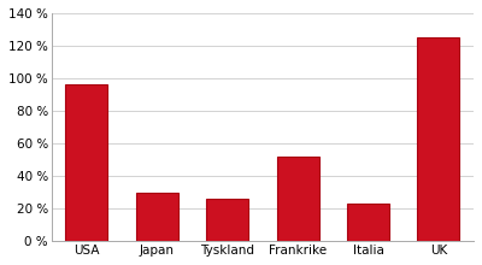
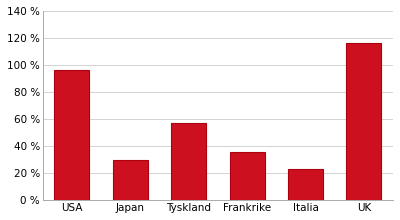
Tyskland: 26 % -> 57 %
Frankrike: 52 % -> 36 %
UK: 125 % -> 116 %
